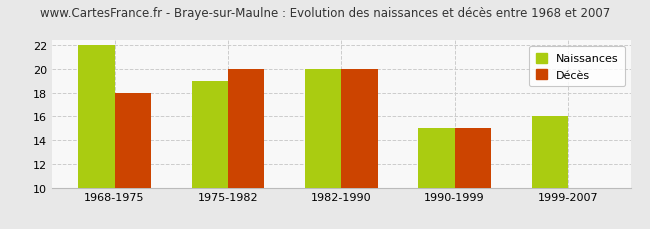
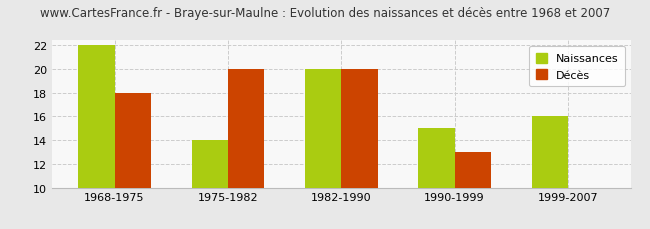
Naissances/1975-1982: 19 -> 14
Décès/1990-1999: 15 -> 13
